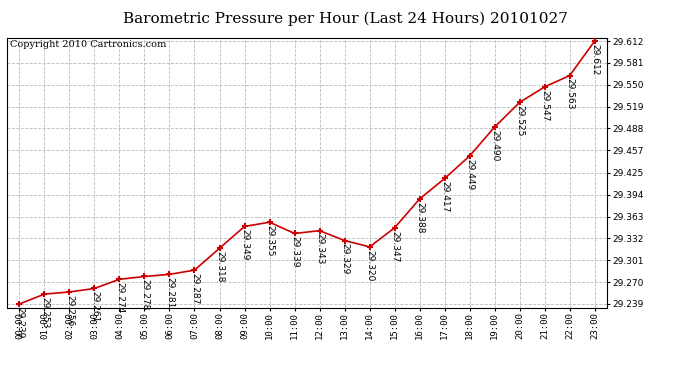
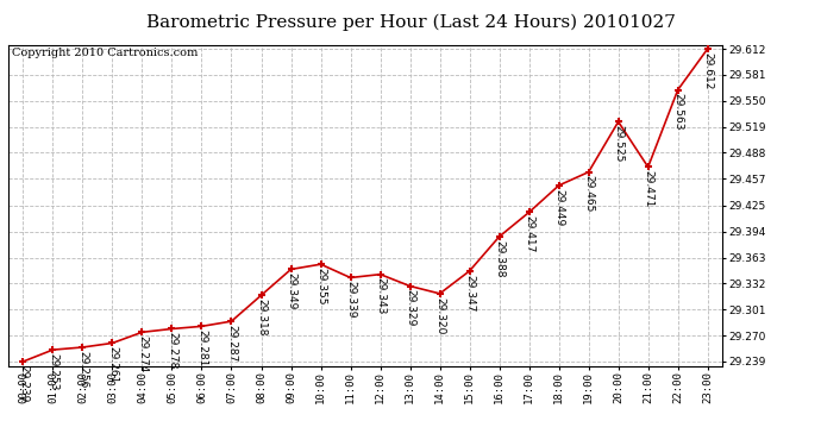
19:00: 29.490 -> 29.465
21:00: 29.547 -> 29.471
